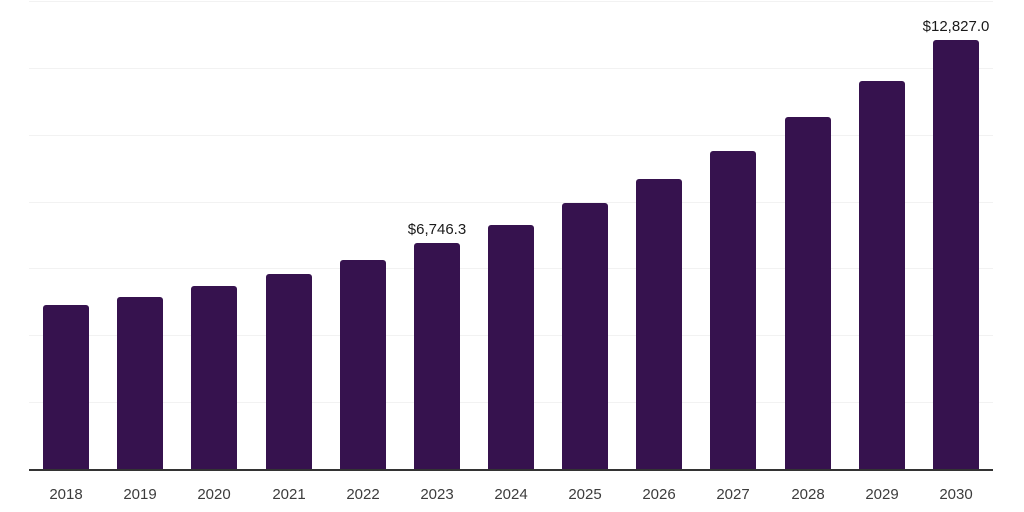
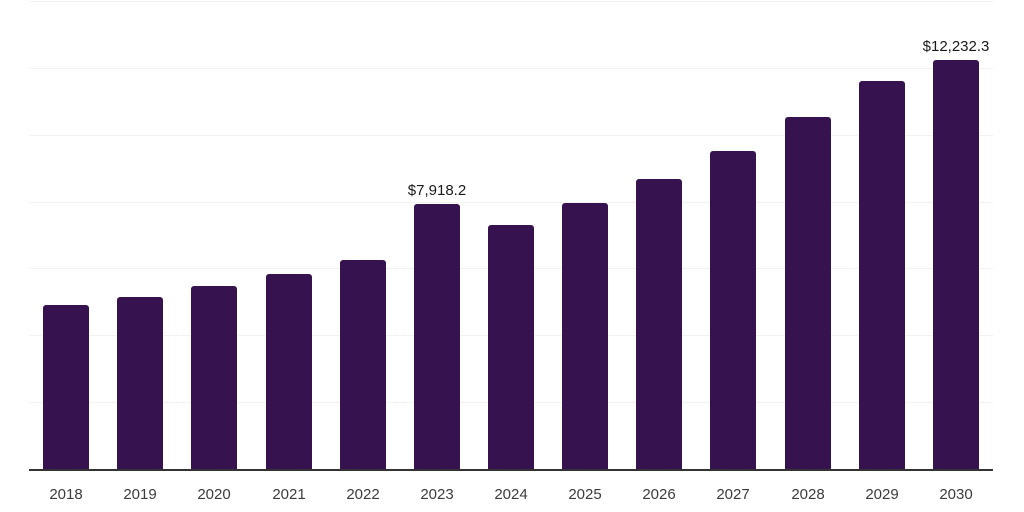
2023: $6,746.3 -> $7,918.2
2030: $12,827.0 -> $12,232.3
